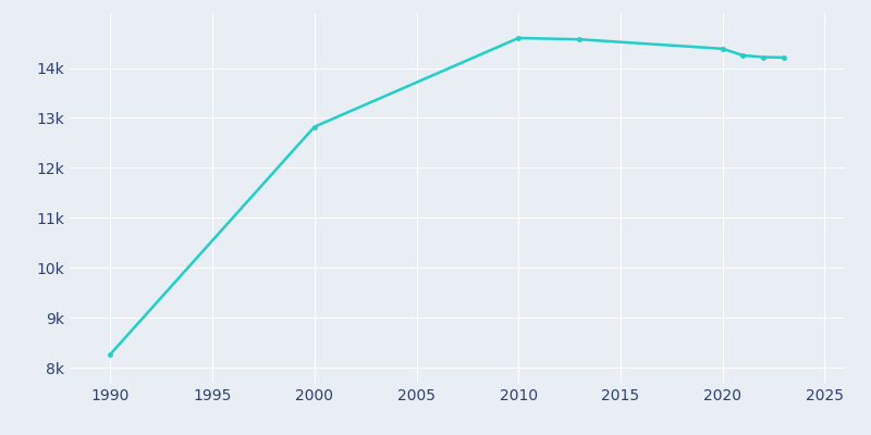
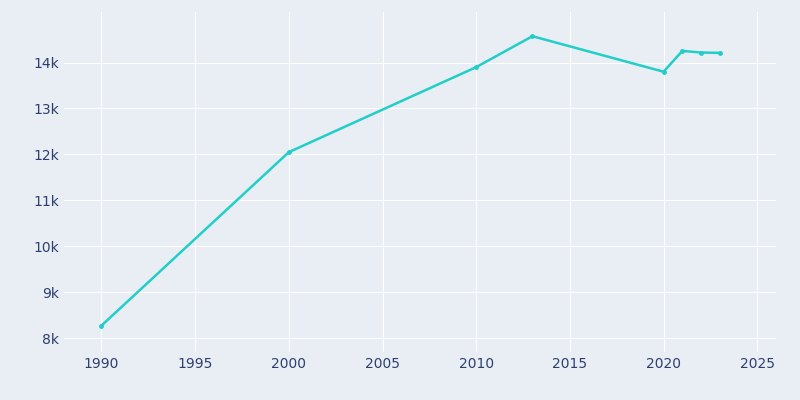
2000: 12.82k -> 12.05k
2010: 14.60k -> 13.90k
2020: 14.39k -> 13.80k
